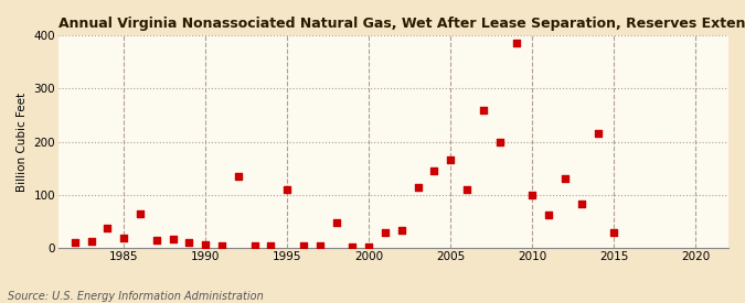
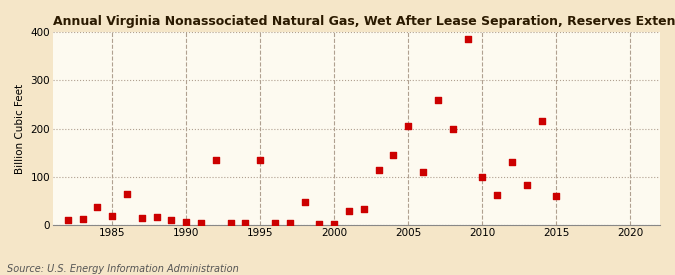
1995: 110 -> 135
2005: 165 -> 205
2015: 30 -> 60
